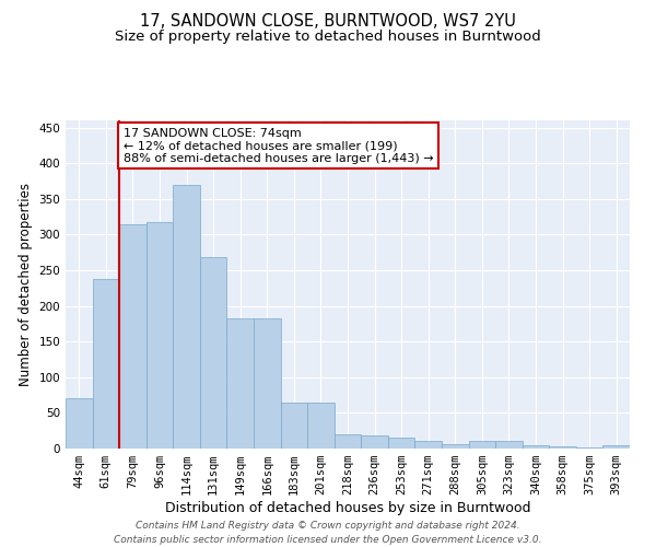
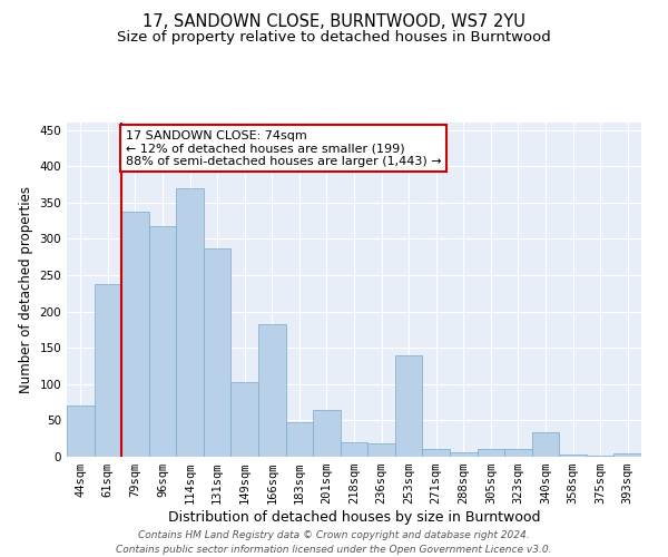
79sqm: 315 -> 338
131sqm: 268 -> 286
149sqm: 183 -> 102
183sqm: 65 -> 48
253sqm: 16 -> 140
340sqm: 4 -> 34
